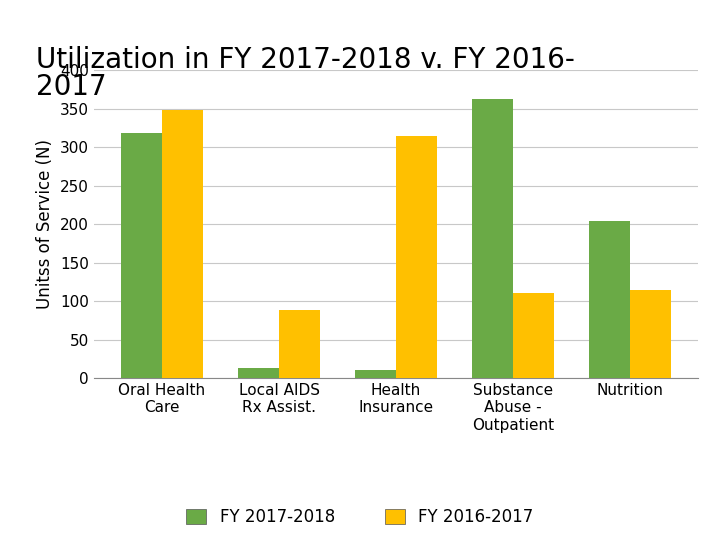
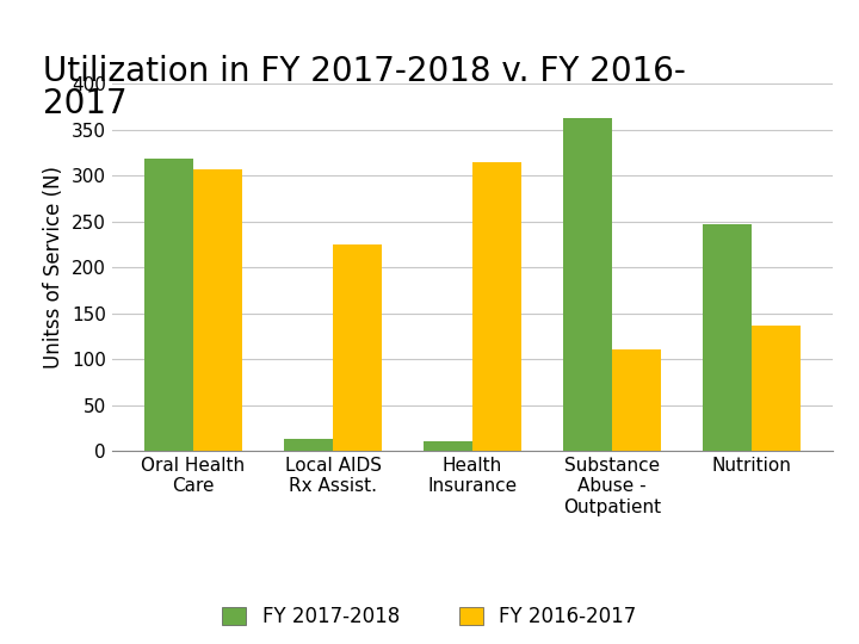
FY 2016-2017/Oral Health Care: 348 -> 307
FY 2016-2017/Local AIDS Rx Assist.: 88 -> 225
FY 2017-2018/Nutrition: 204 -> 247
FY 2016-2017/Nutrition: 114 -> 137
